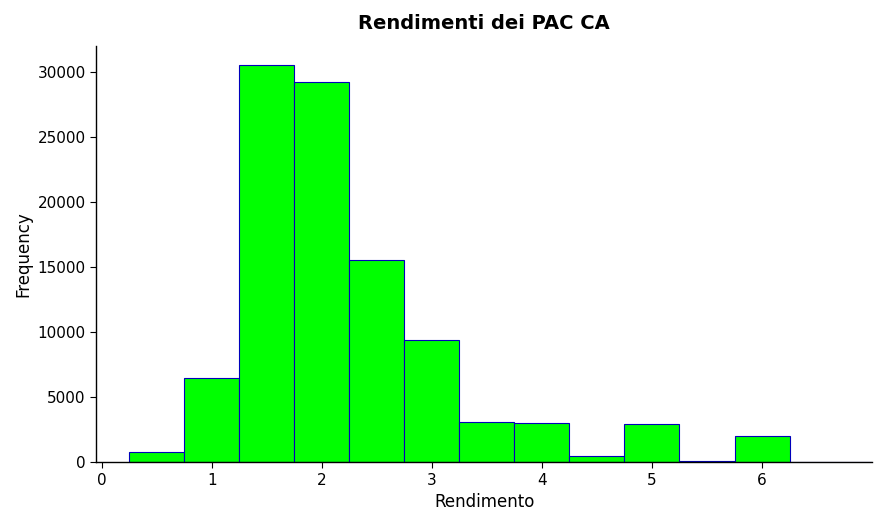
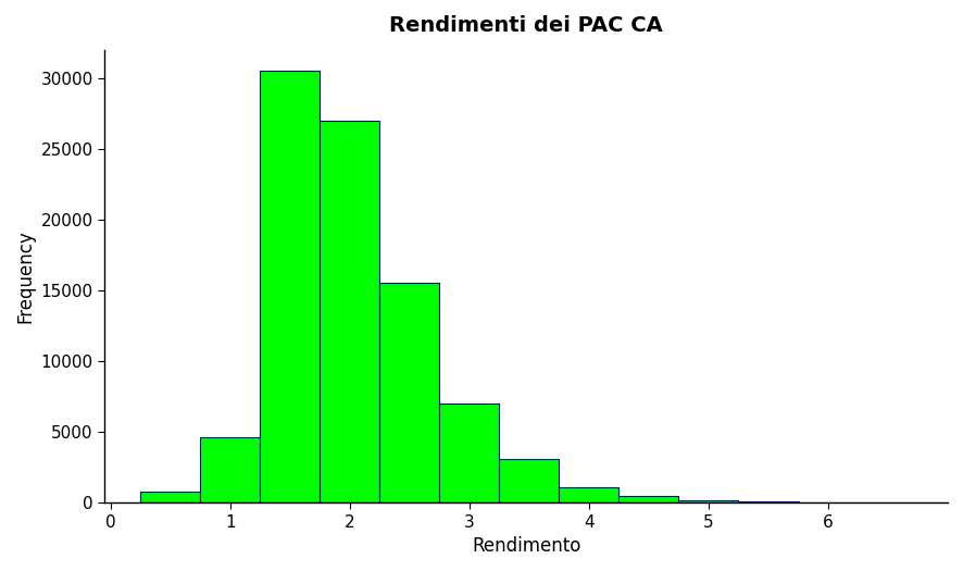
1: 6500 -> 4600
2: 29200 -> 27000
3: 9400 -> 7000
4: 3000 -> 1100
5: 2900 -> 200
6: 2000 -> 0
